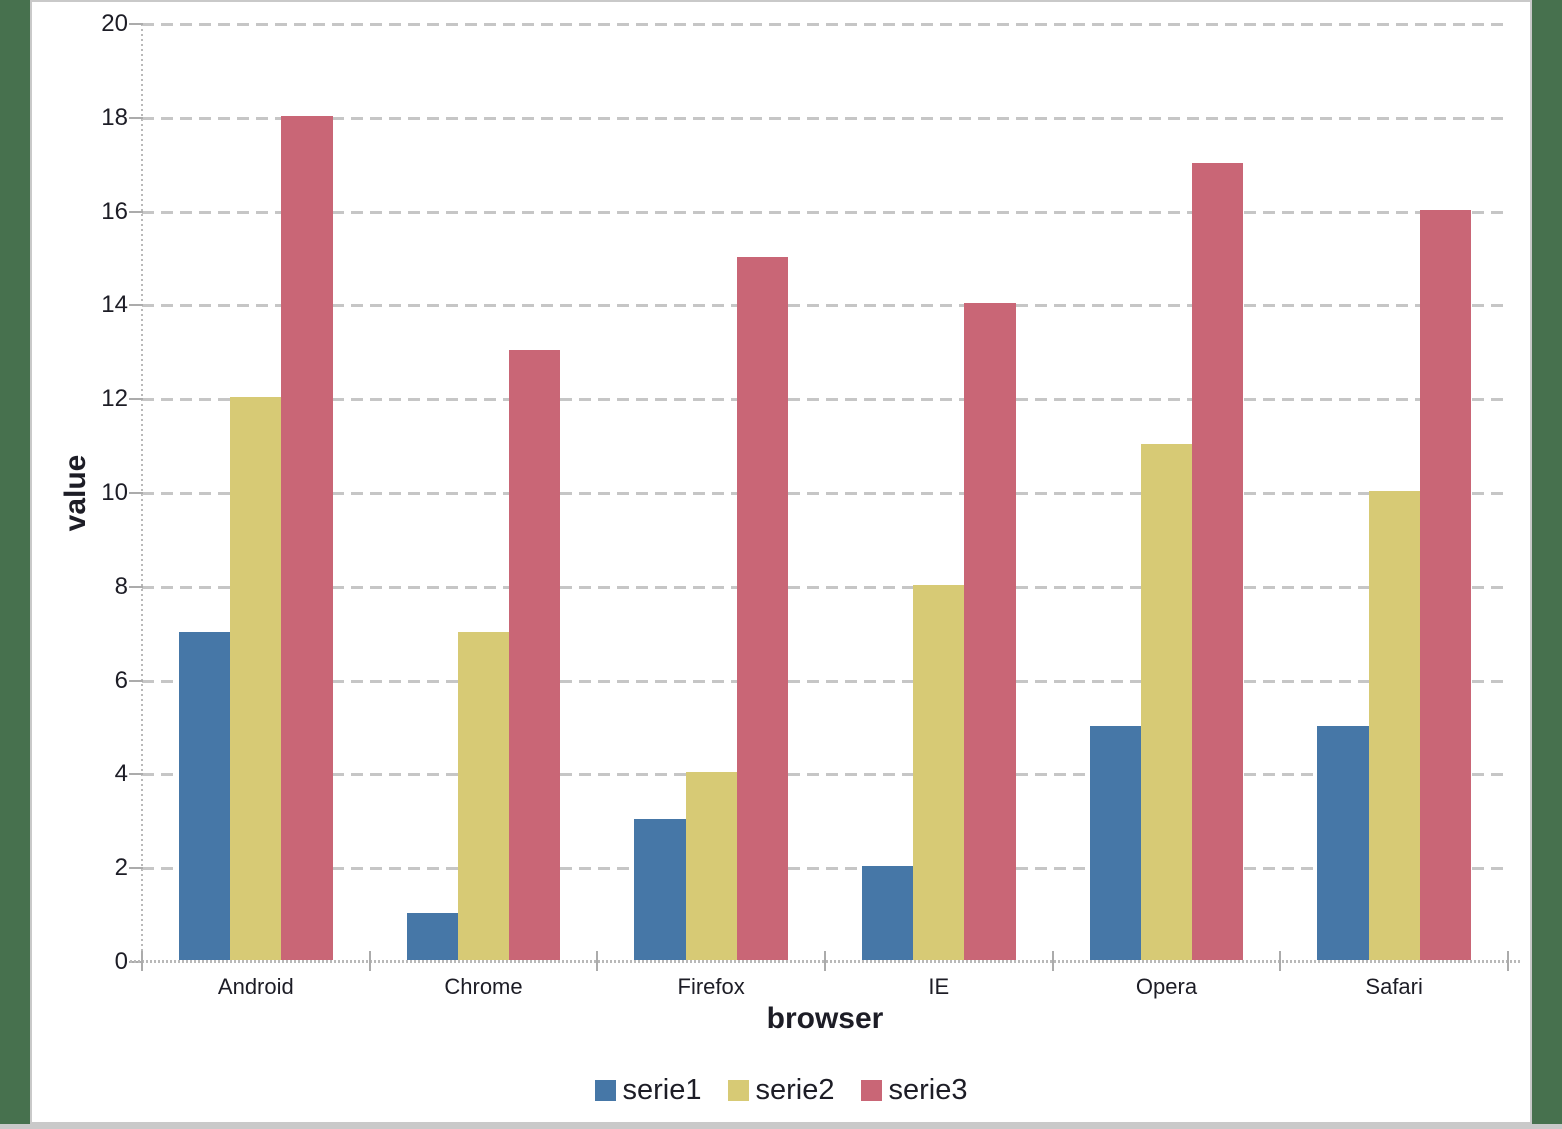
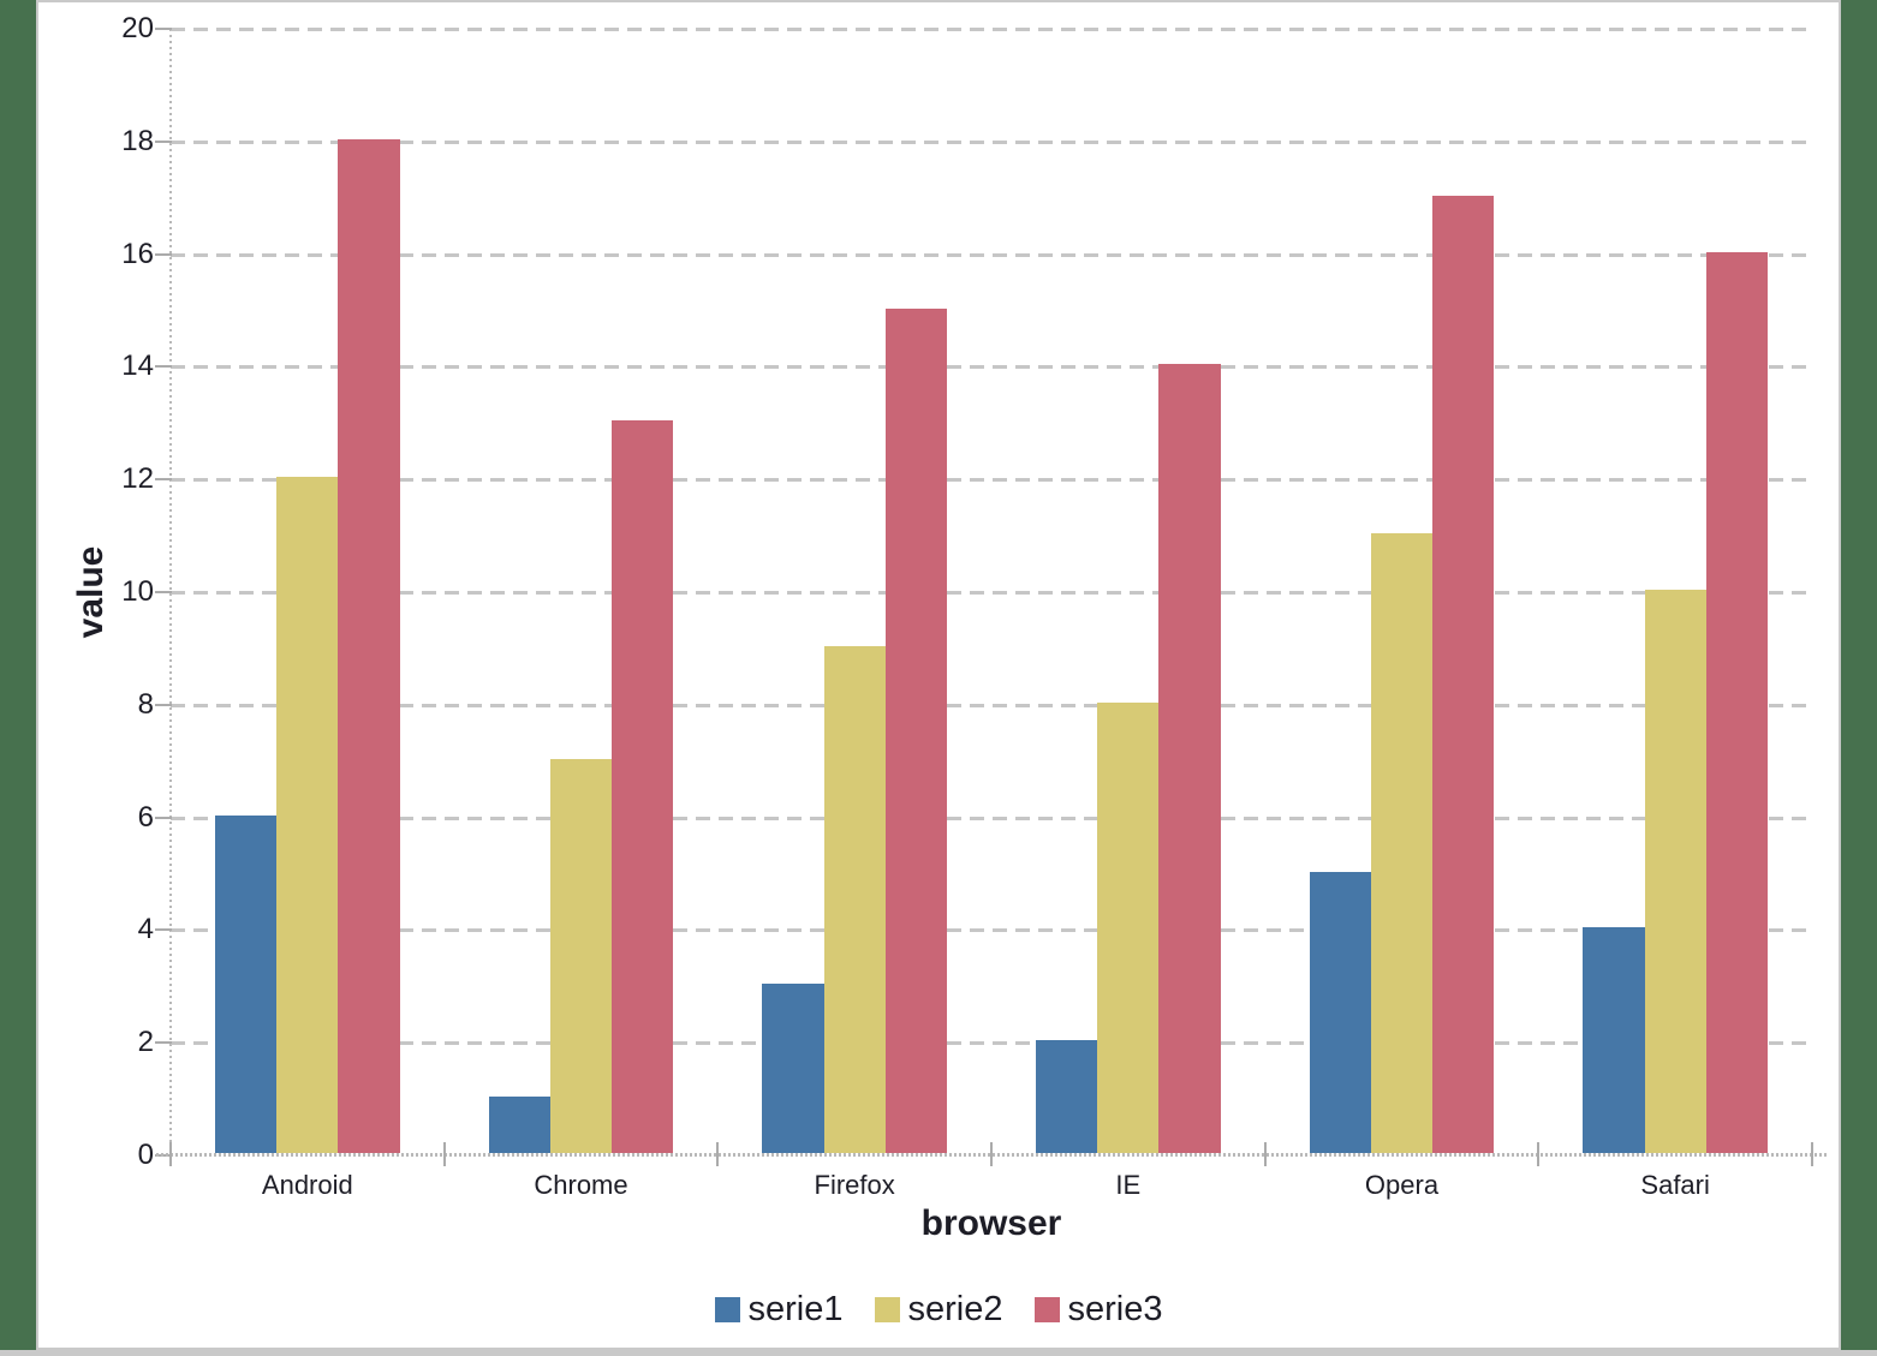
serie1/Android: 7 -> 6
serie2/Firefox: 4 -> 9
serie1/Safari: 5 -> 4
